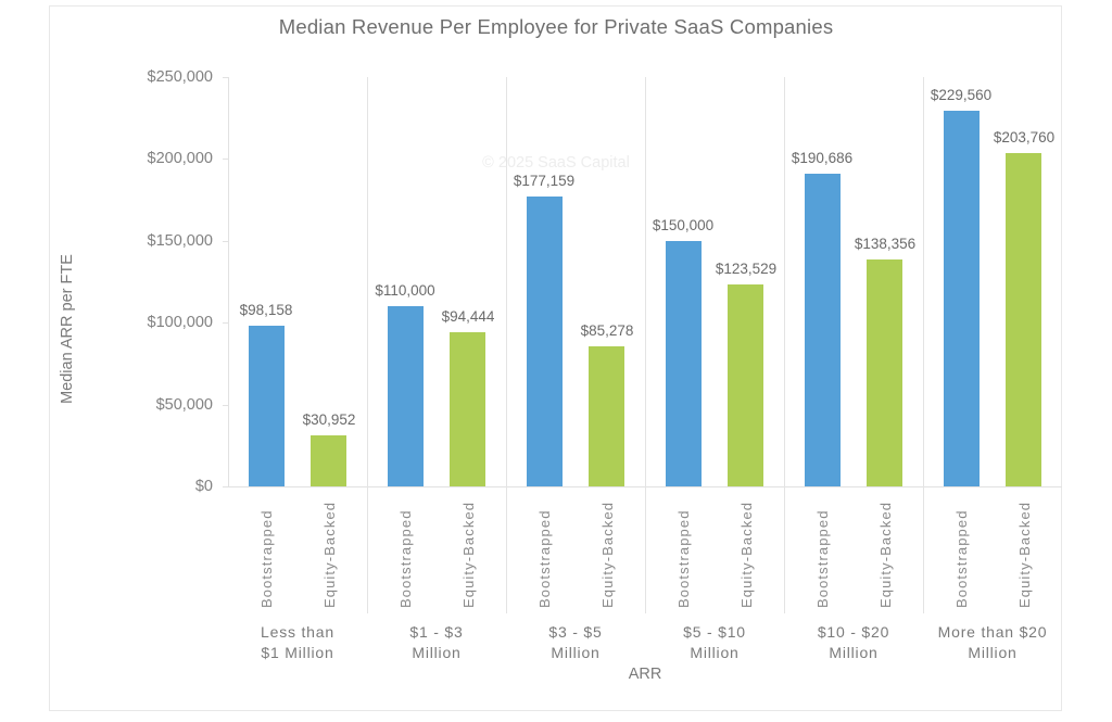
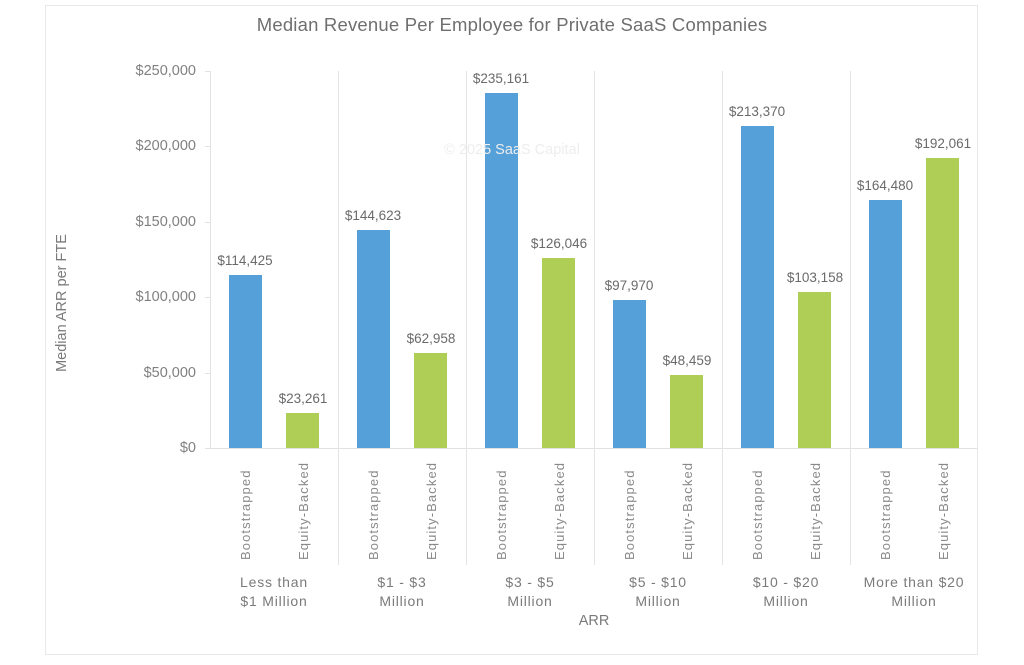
Bootstrapped/Less than $1 Million: $98,158 -> $114,425
Equity-Backed/Less than $1 Million: $30,952 -> $23,261
Bootstrapped/$1 - $3 Million: $110,000 -> $144,623
Equity-Backed/$1 - $3 Million: $94,444 -> $62,958
Bootstrapped/$3 - $5 Million: $177,159 -> $235,161
Equity-Backed/$3 - $5 Million: $85,278 -> $126,046
Bootstrapped/$5 - $10 Million: $150,000 -> $97,970
Equity-Backed/$5 - $10 Million: $123,529 -> $48,459
Bootstrapped/$10 - $20 Million: $190,686 -> $213,370
Equity-Backed/$10 - $20 Million: $138,356 -> $103,158
Bootstrapped/More than $20 Million: $229,560 -> $164,480
Equity-Backed/More than $20 Million: $203,760 -> $192,061
